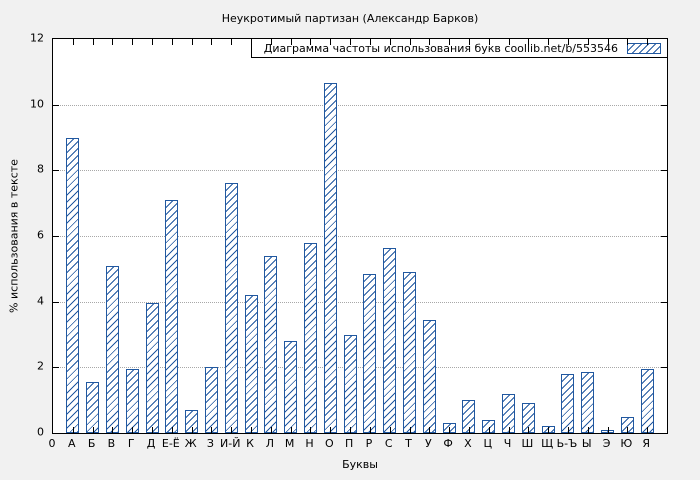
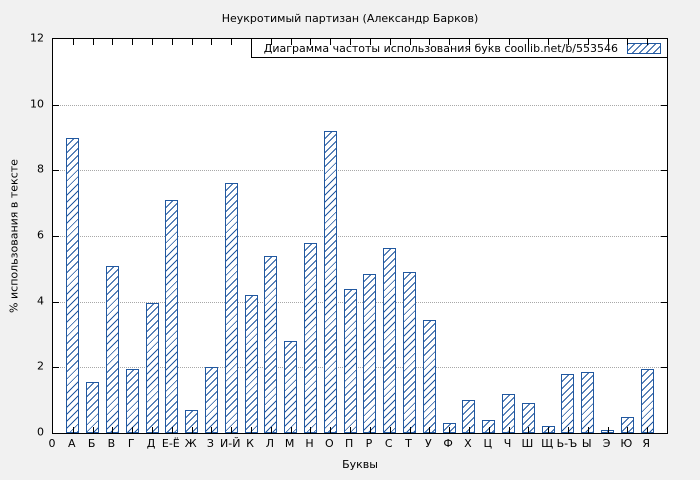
О: 10.7 -> 9.2
П: 3.0 -> 4.4
